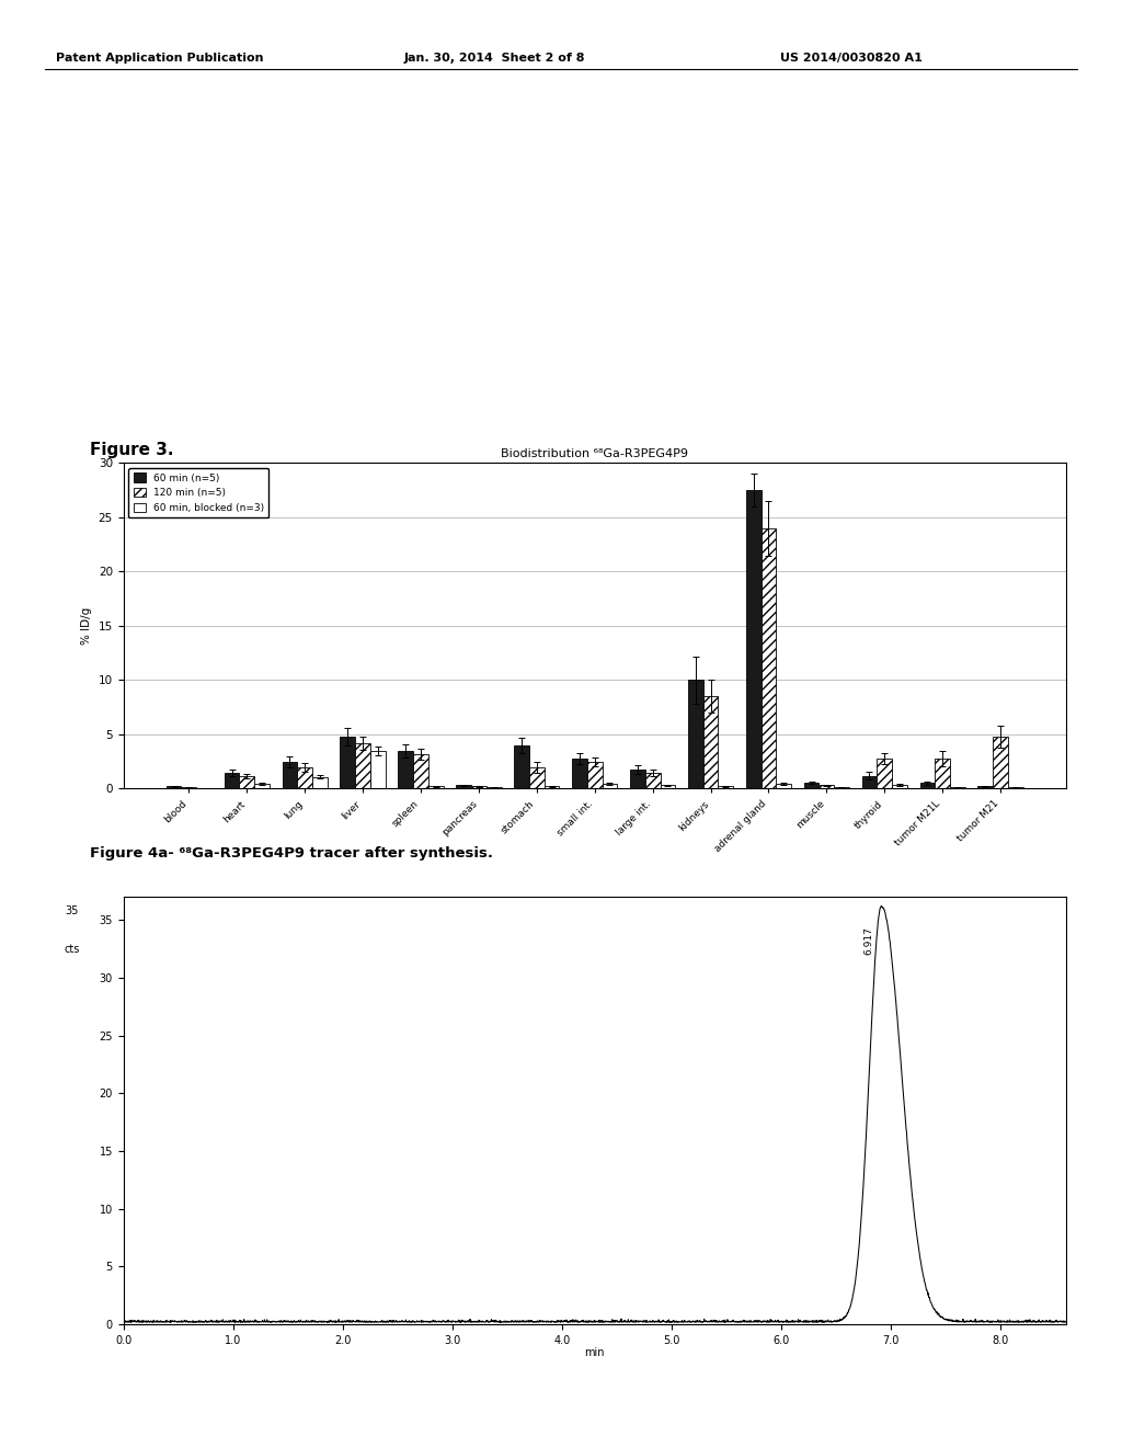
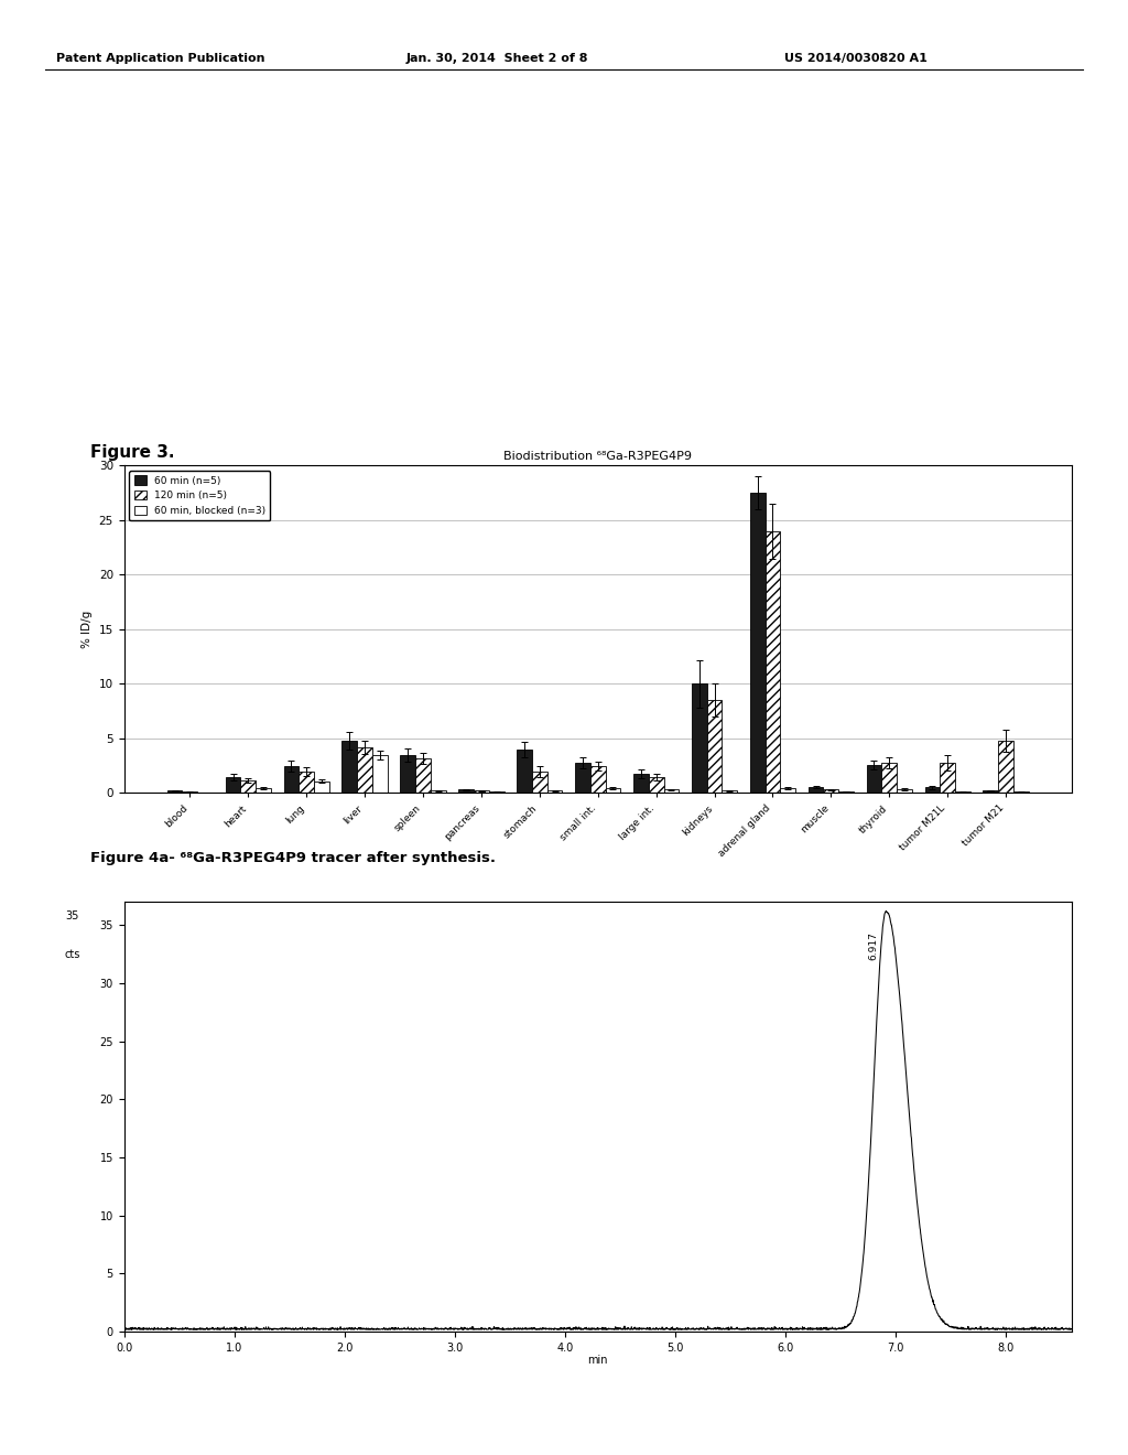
Biodistribution ⁶⁸Ga-R3PEG4P9/60 min (n=5)/thyroid: 1.2 -> 2.6
